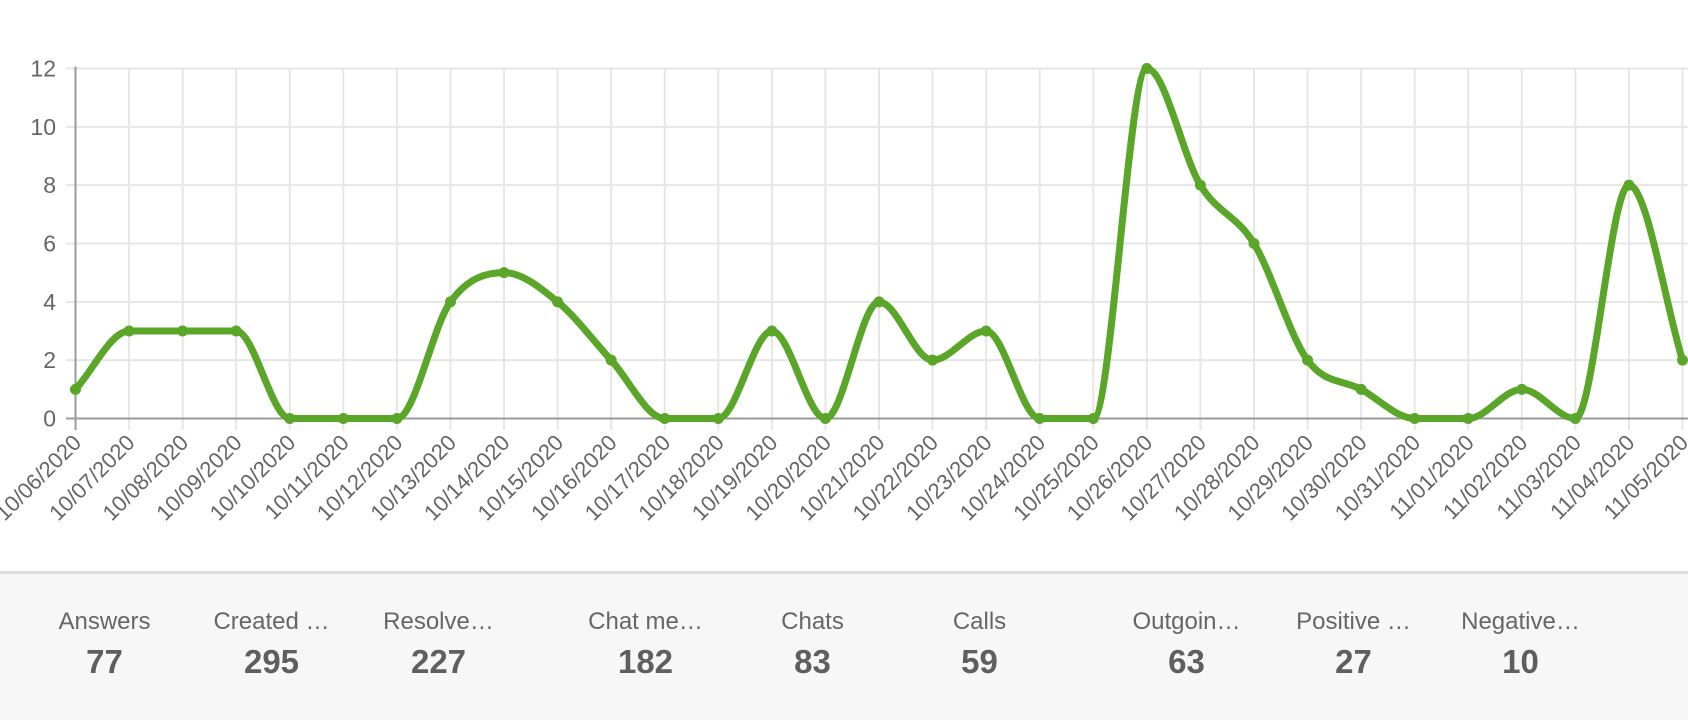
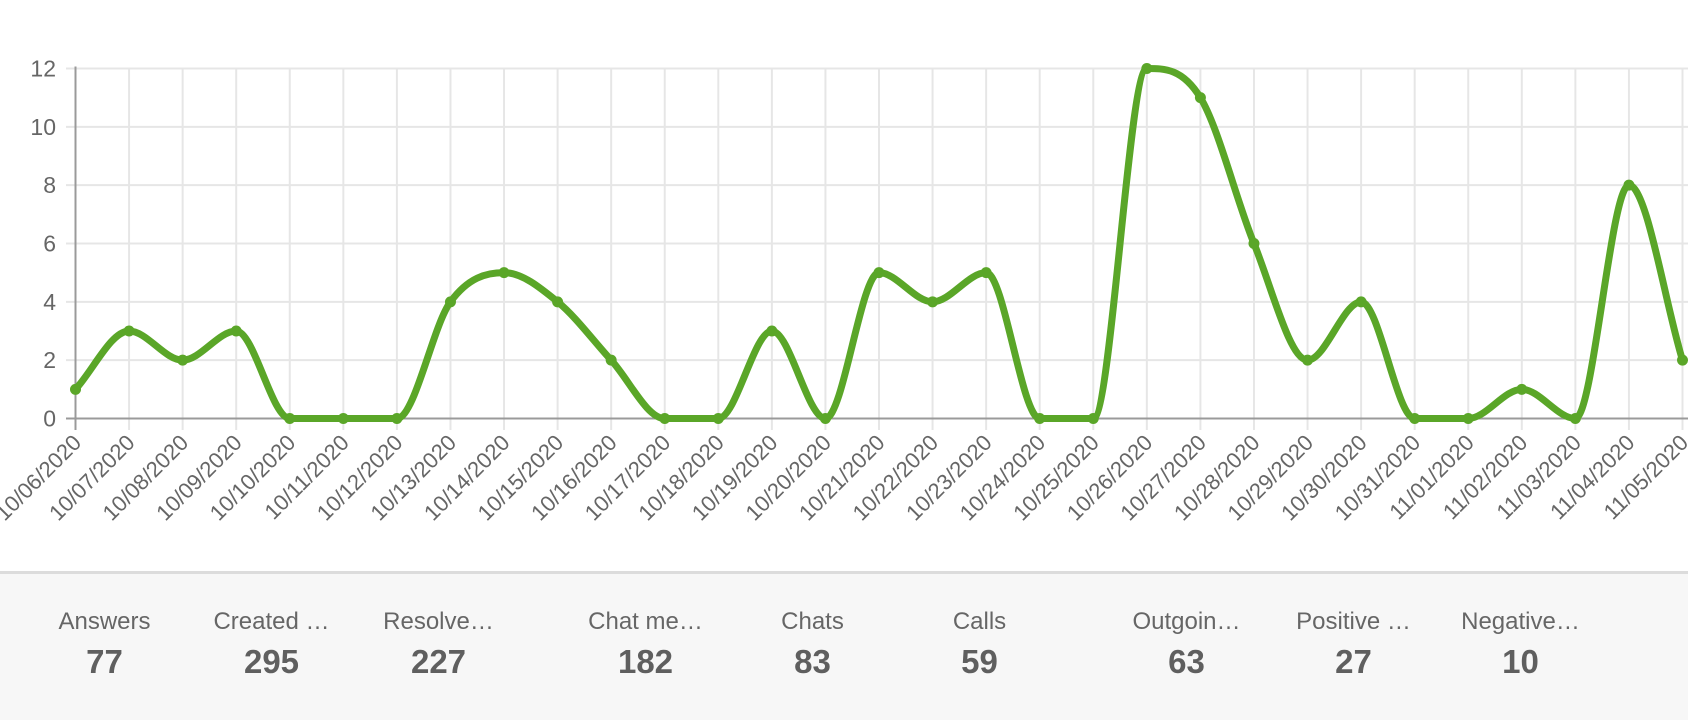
10/08/2020: 3 -> 2
10/21/2020: 4 -> 5
10/22/2020: 2 -> 4
10/23/2020: 3 -> 5
10/27/2020: 8 -> 11
10/30/2020: 1 -> 4
